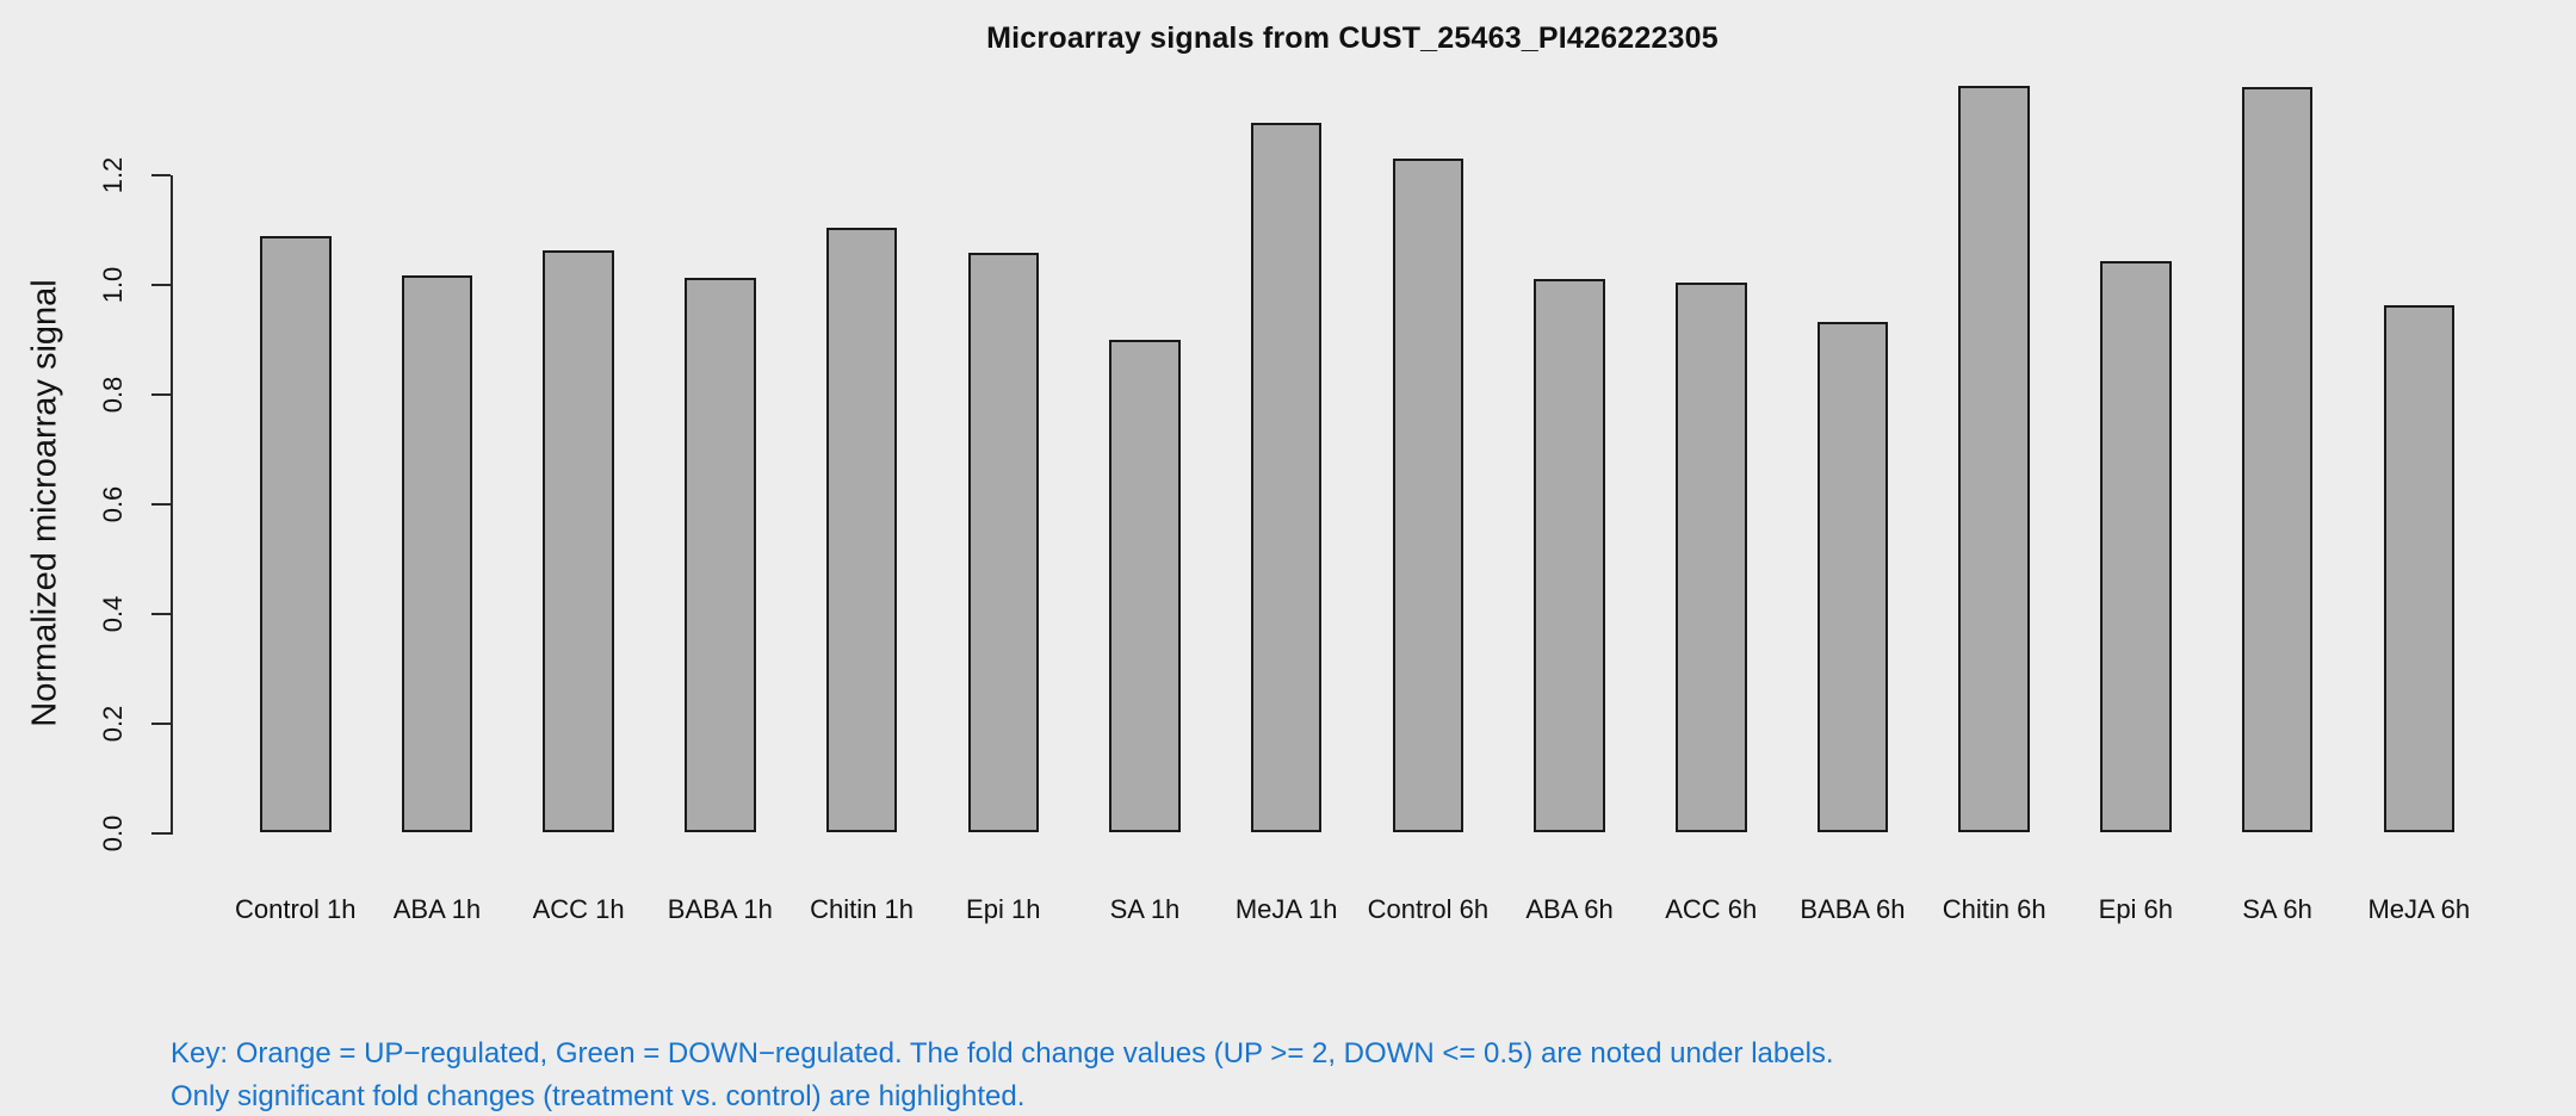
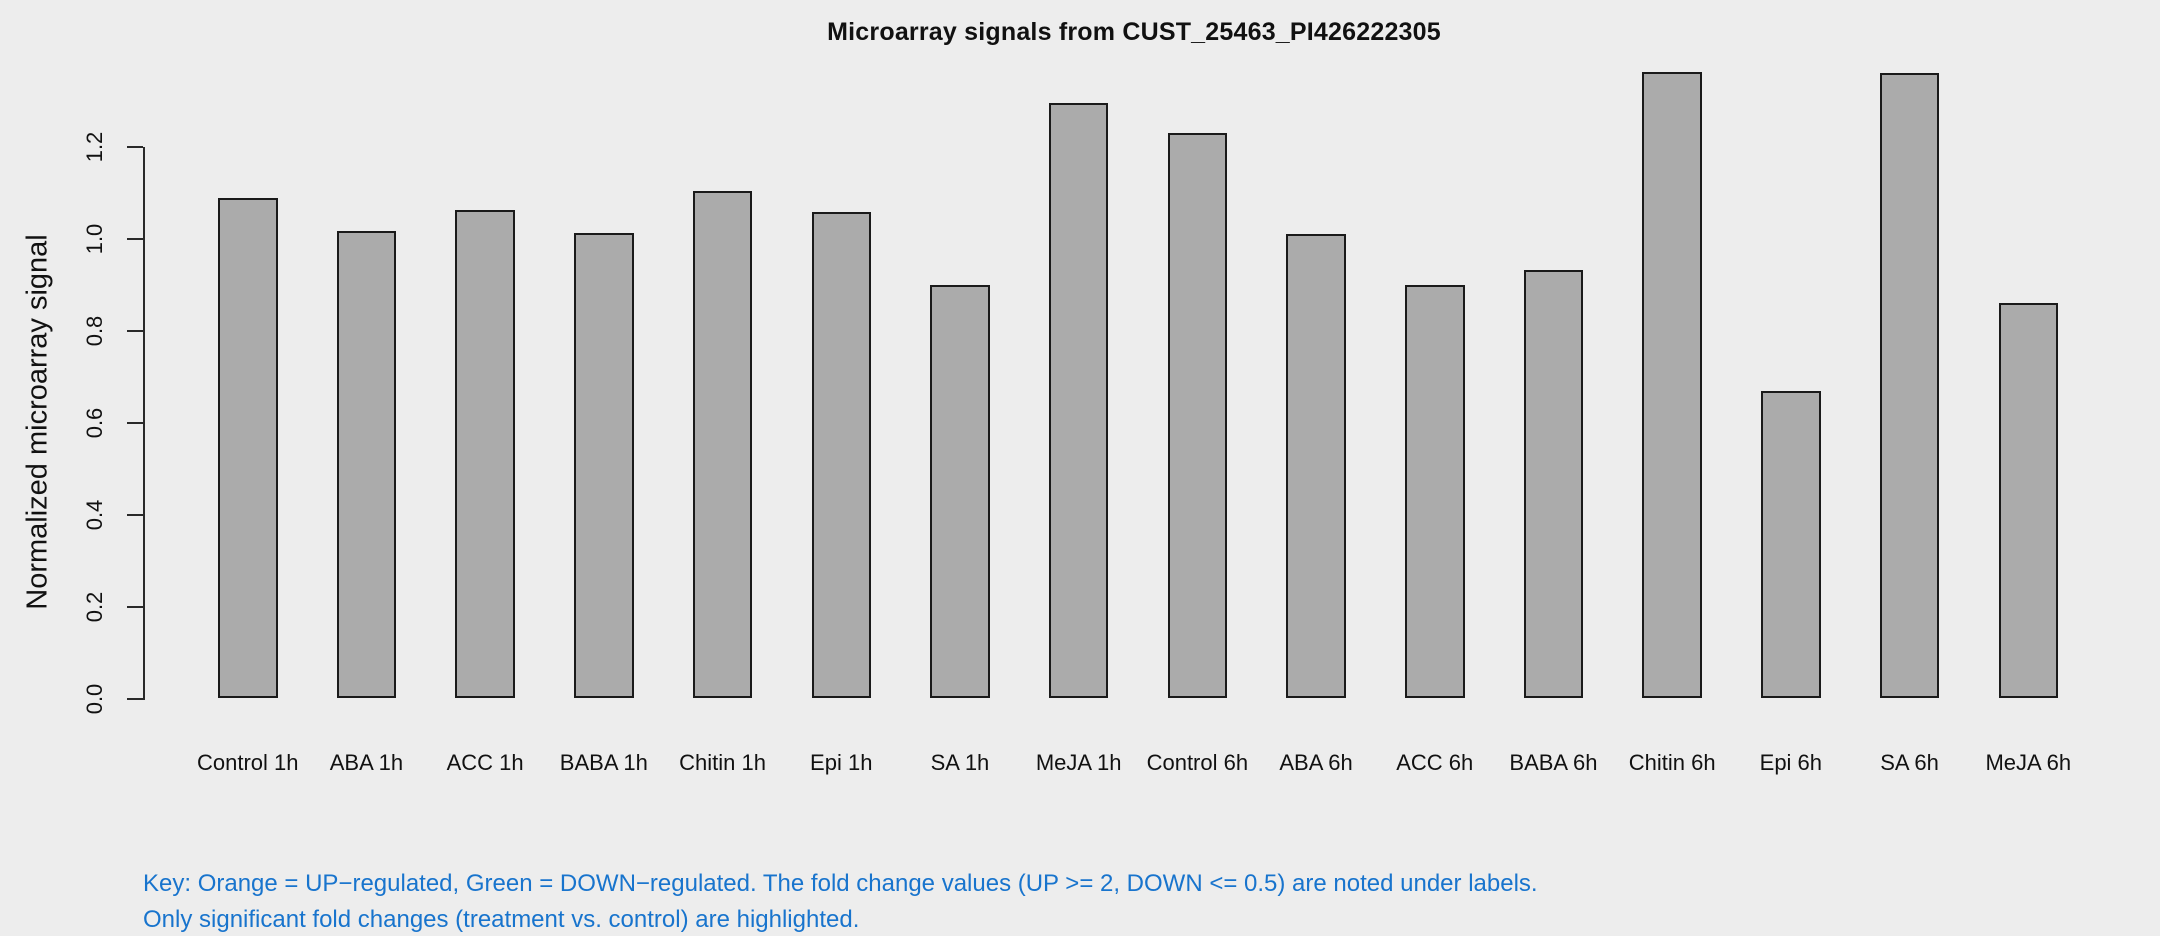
ACC 6h: 1.00 -> 0.90
Epi 6h: 1.04 -> 0.67
MeJA 6h: 0.96 -> 0.86
